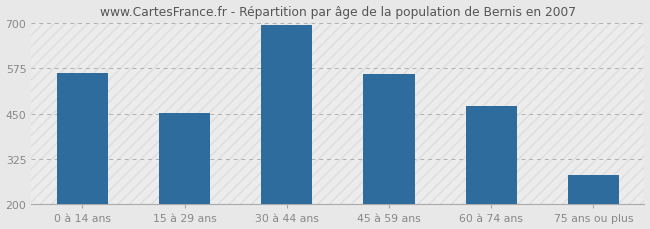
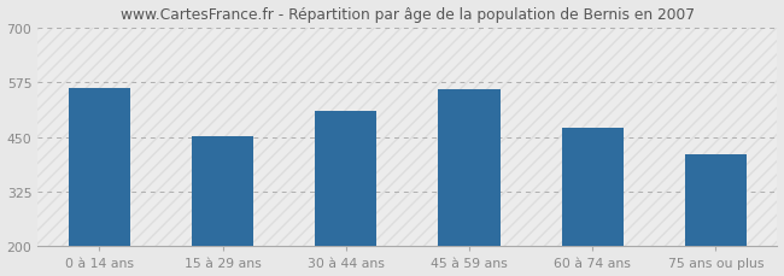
30 à 44 ans: 693 -> 510
75 ans ou plus: 280 -> 410
